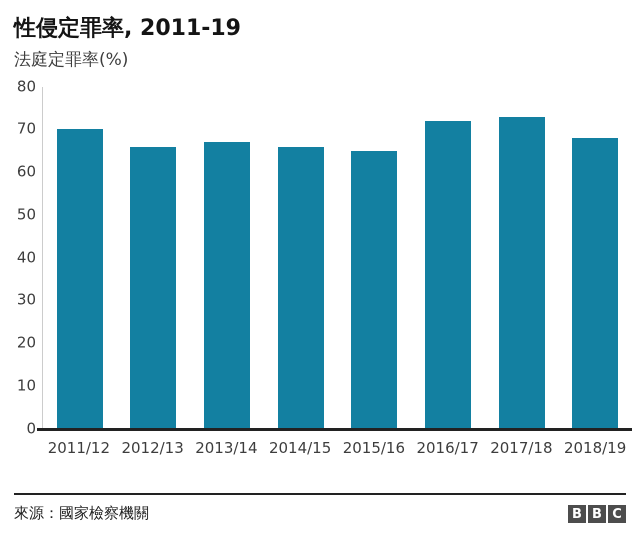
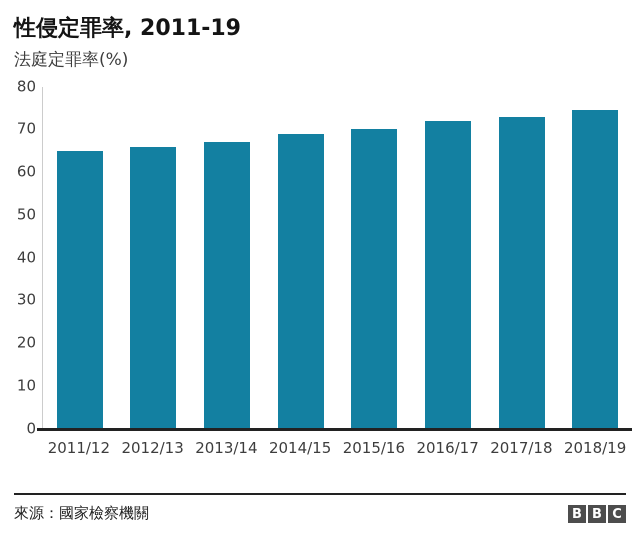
2011/12: 70 -> 65
2014/15: 66 -> 69
2015/16: 65 -> 70
2018/19: 68 -> 74
